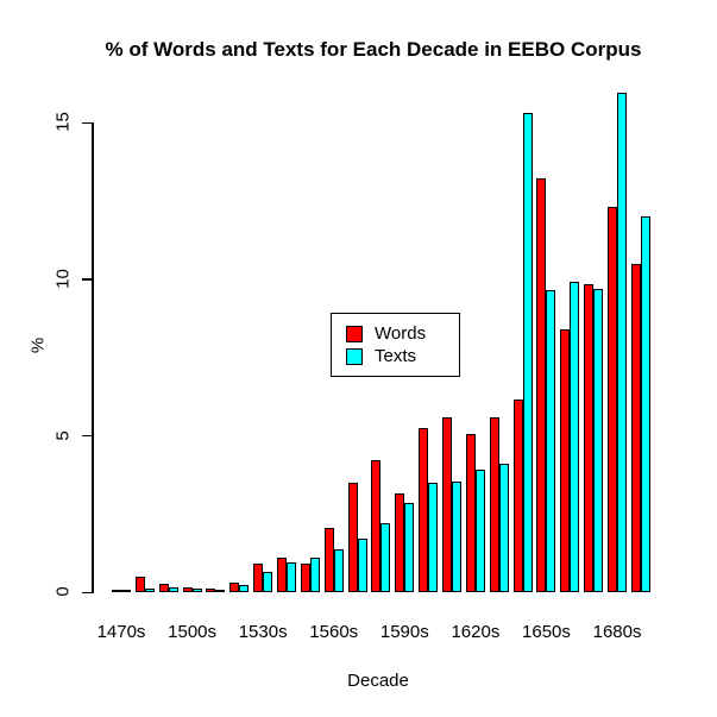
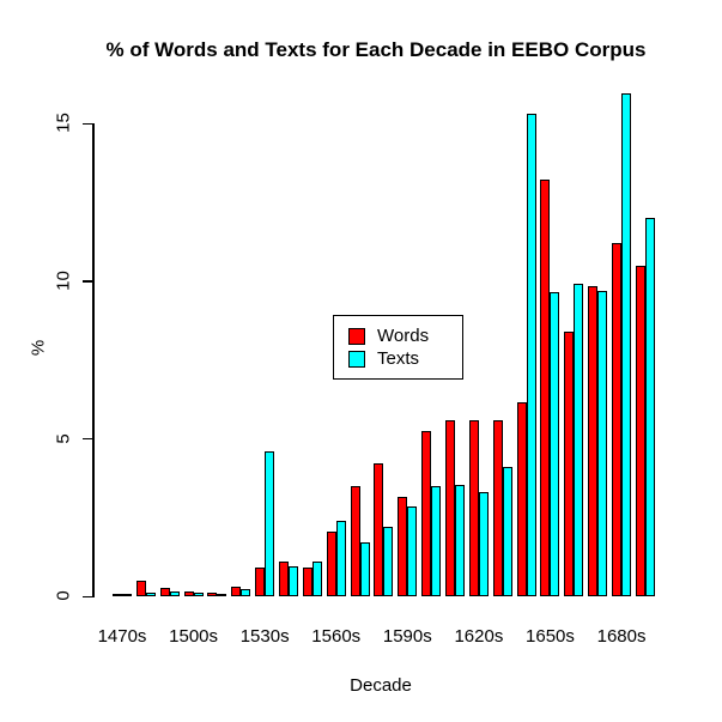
Texts/1530s: 0.7 -> 4.6
Texts/1560s: 1.4 -> 2.4
Words/1620s: 5.0 -> 5.6
Texts/1620s: 3.9 -> 3.3
Words/1680s: 12.3 -> 11.2
